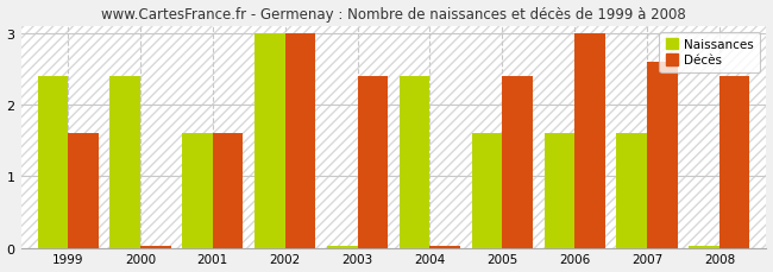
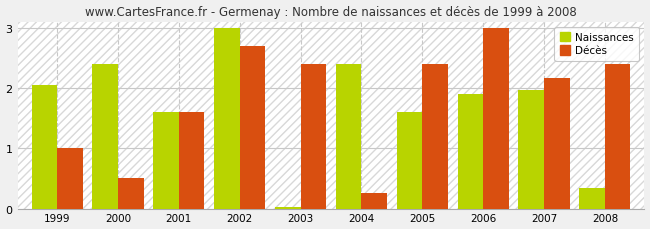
Naissances/1999: 2.40 -> 2.04
Décès/1999: 1.60 -> 1.00
Décès/2000: 0.02 -> 0.50
Décès/2002: 3.00 -> 2.70
Décès/2004: 0.02 -> 0.26
Naissances/2006: 1.60 -> 1.90
Naissances/2007: 1.60 -> 1.96
Décès/2007: 2.60 -> 2.16
Naissances/2008: 0.02 -> 0.34
